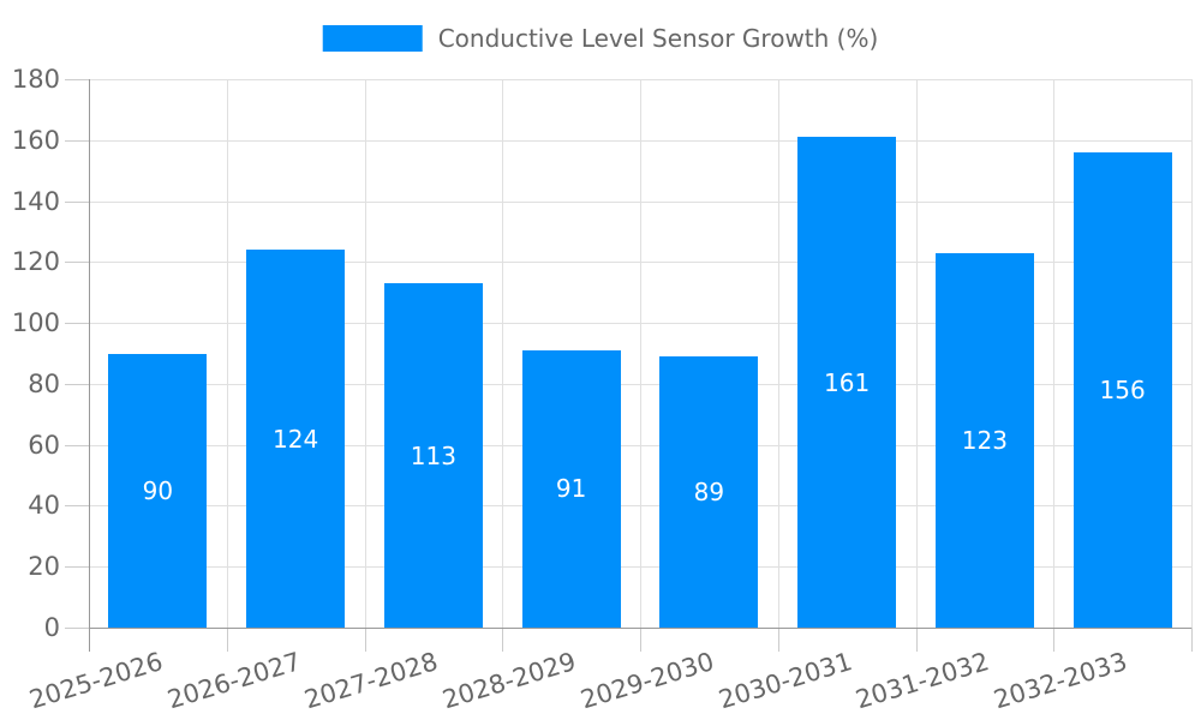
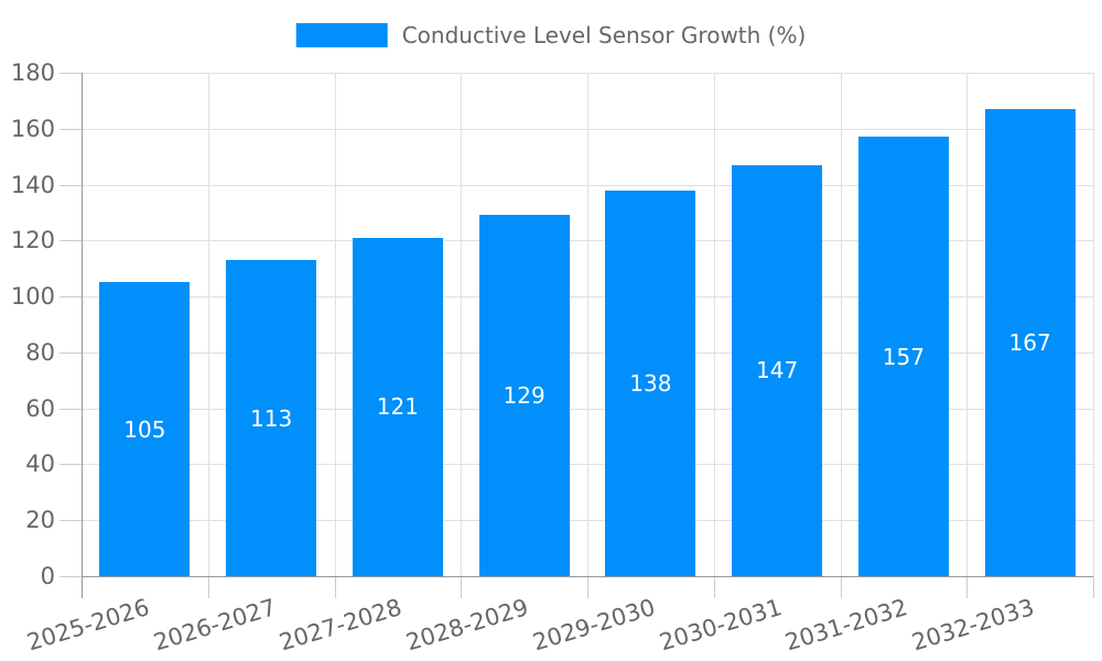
2025-2026: 90 -> 105
2026-2027: 124 -> 113
2027-2028: 113 -> 121
2028-2029: 91 -> 129
2029-2030: 89 -> 138
2030-2031: 161 -> 147
2031-2032: 123 -> 157
2032-2033: 156 -> 167
